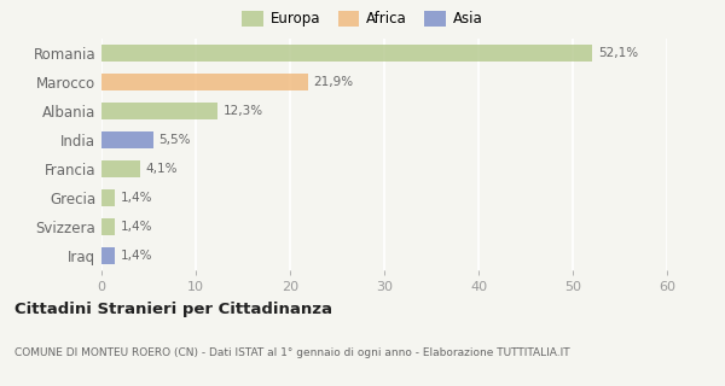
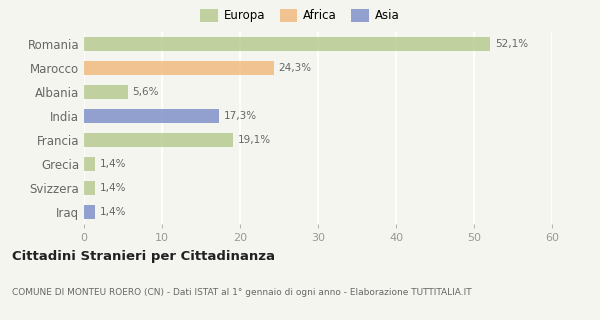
Marocco: 21,9% -> 24,3%
Albania: 12,3% -> 5,6%
India: 5,5% -> 17,3%
Francia: 4,1% -> 19,1%
